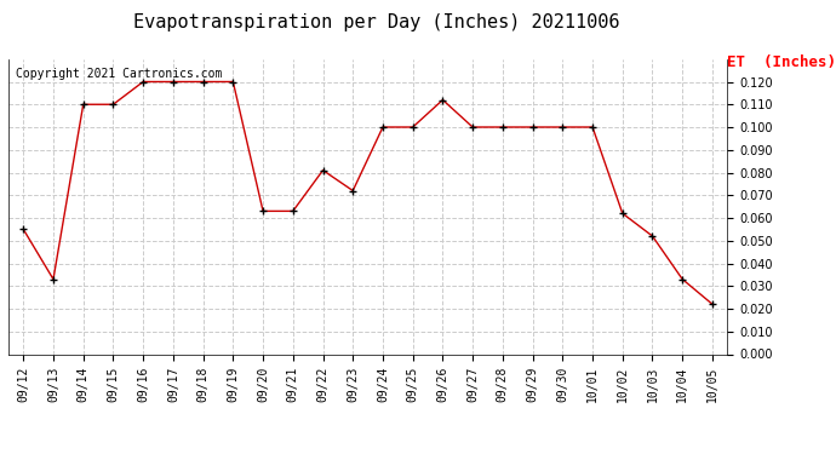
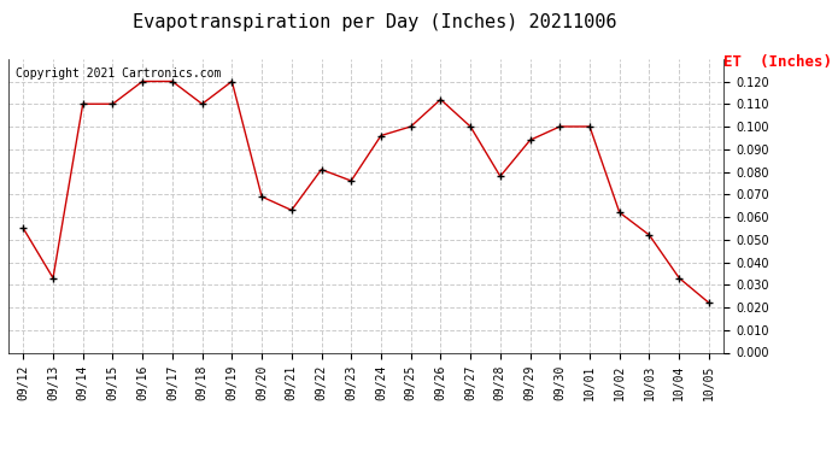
09/18: 0.120 -> 0.110
09/20: 0.063 -> 0.069
09/23: 0.072 -> 0.076
09/24: 0.100 -> 0.096
09/28: 0.100 -> 0.078
09/29: 0.100 -> 0.094
